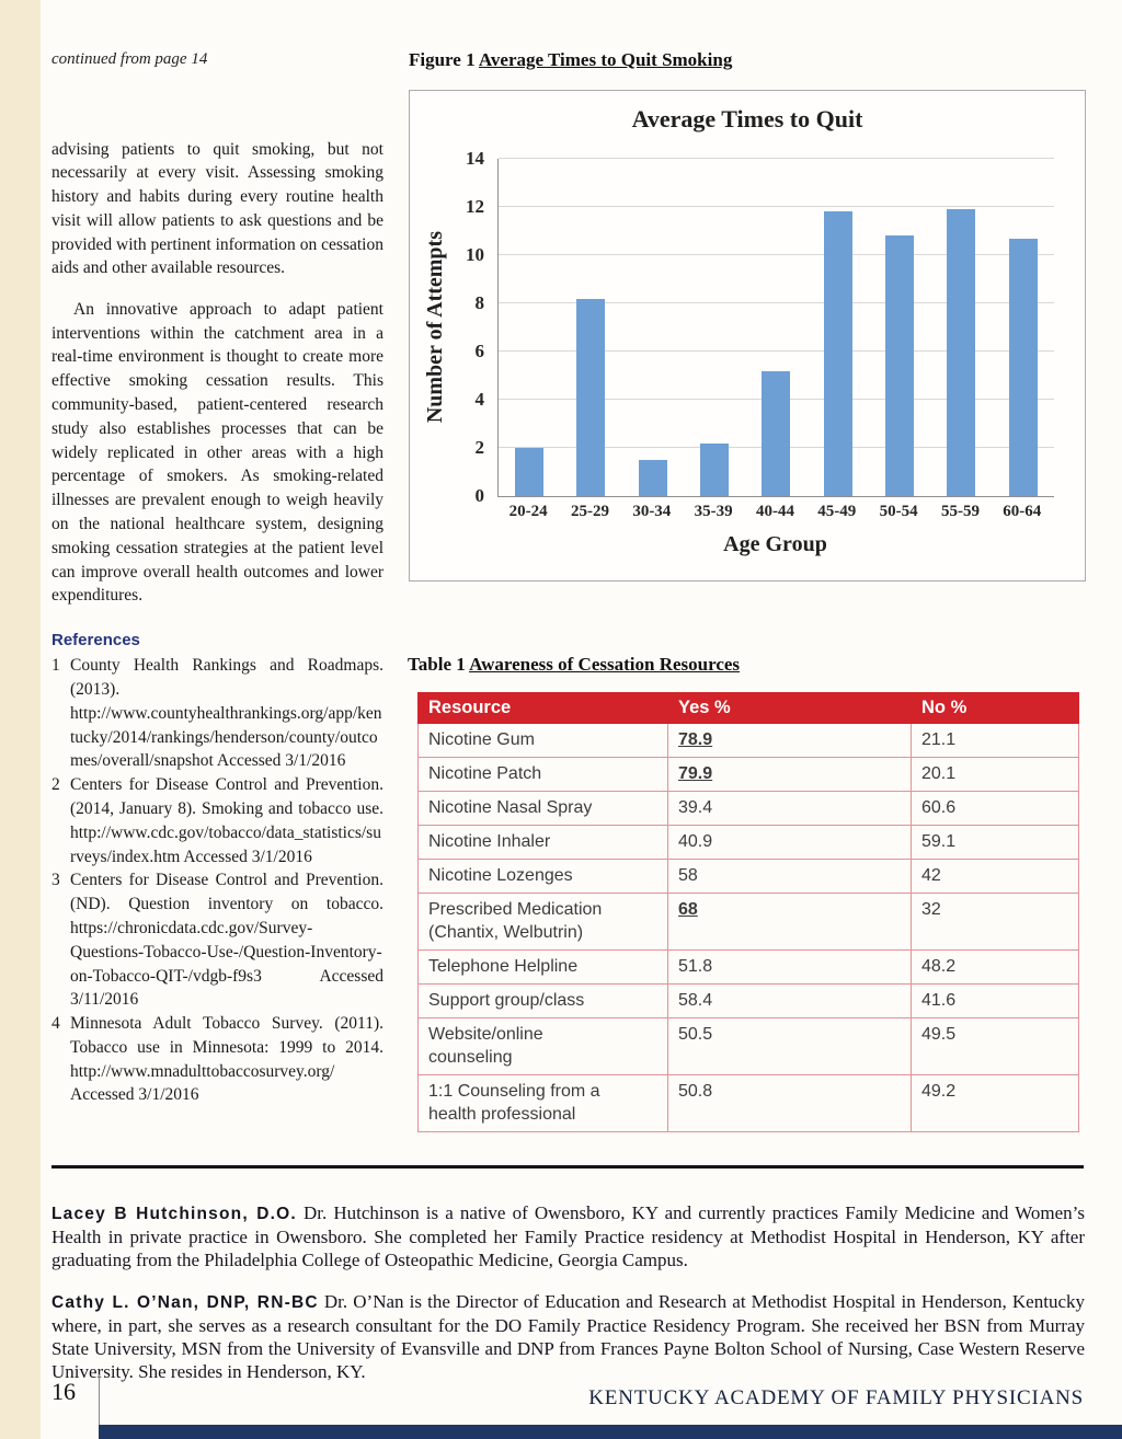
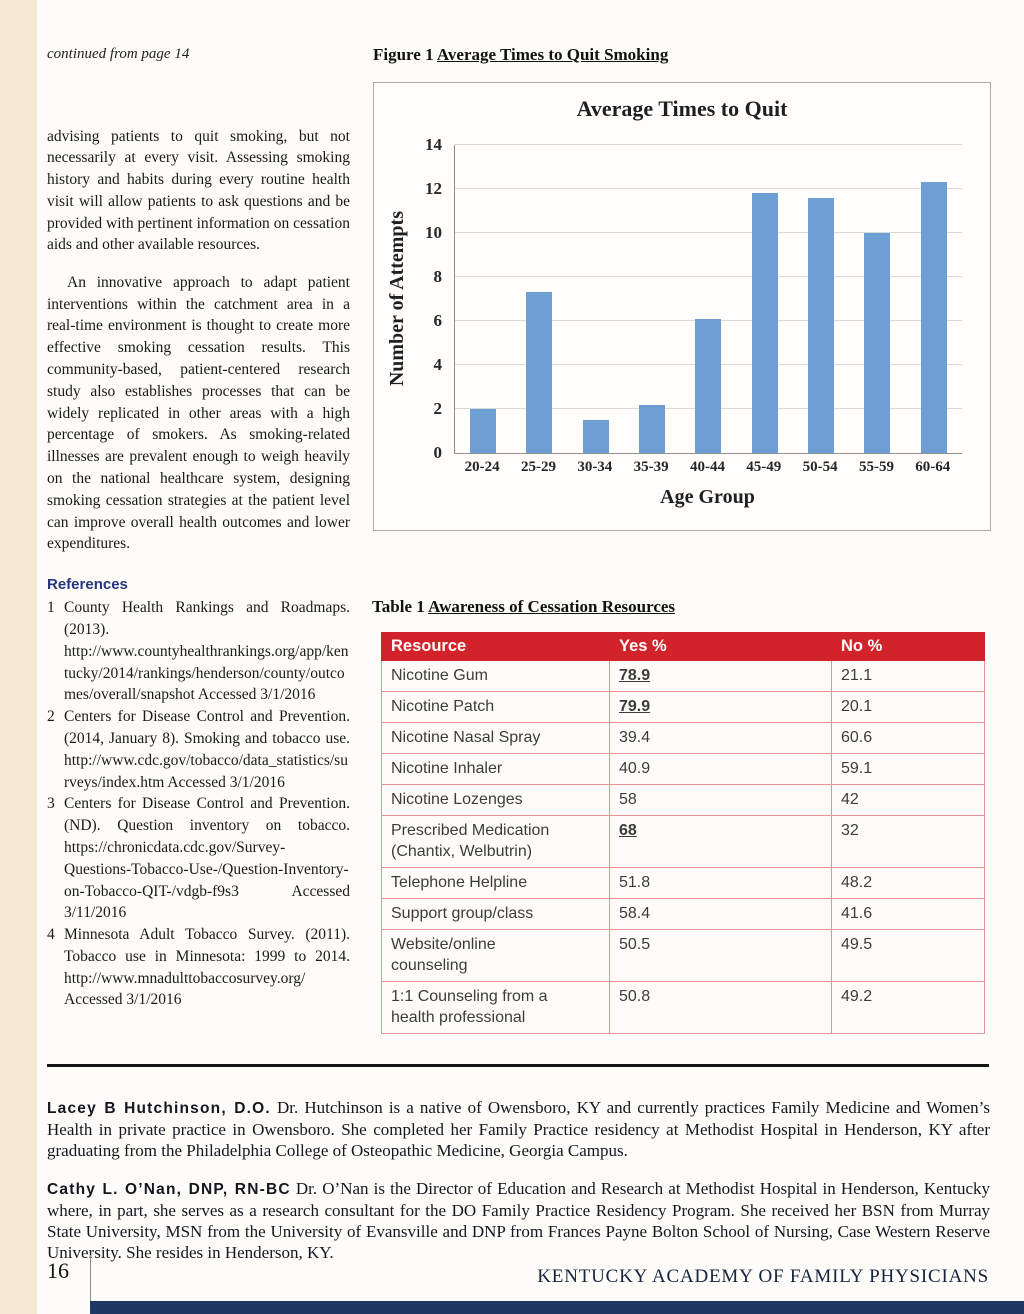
25-29: 8.2 -> 7.3
40-44: 5.2 -> 6.1
50-54: 10.8 -> 11.6
55-59: 11.9 -> 10.0
60-64: 10.7 -> 12.3
